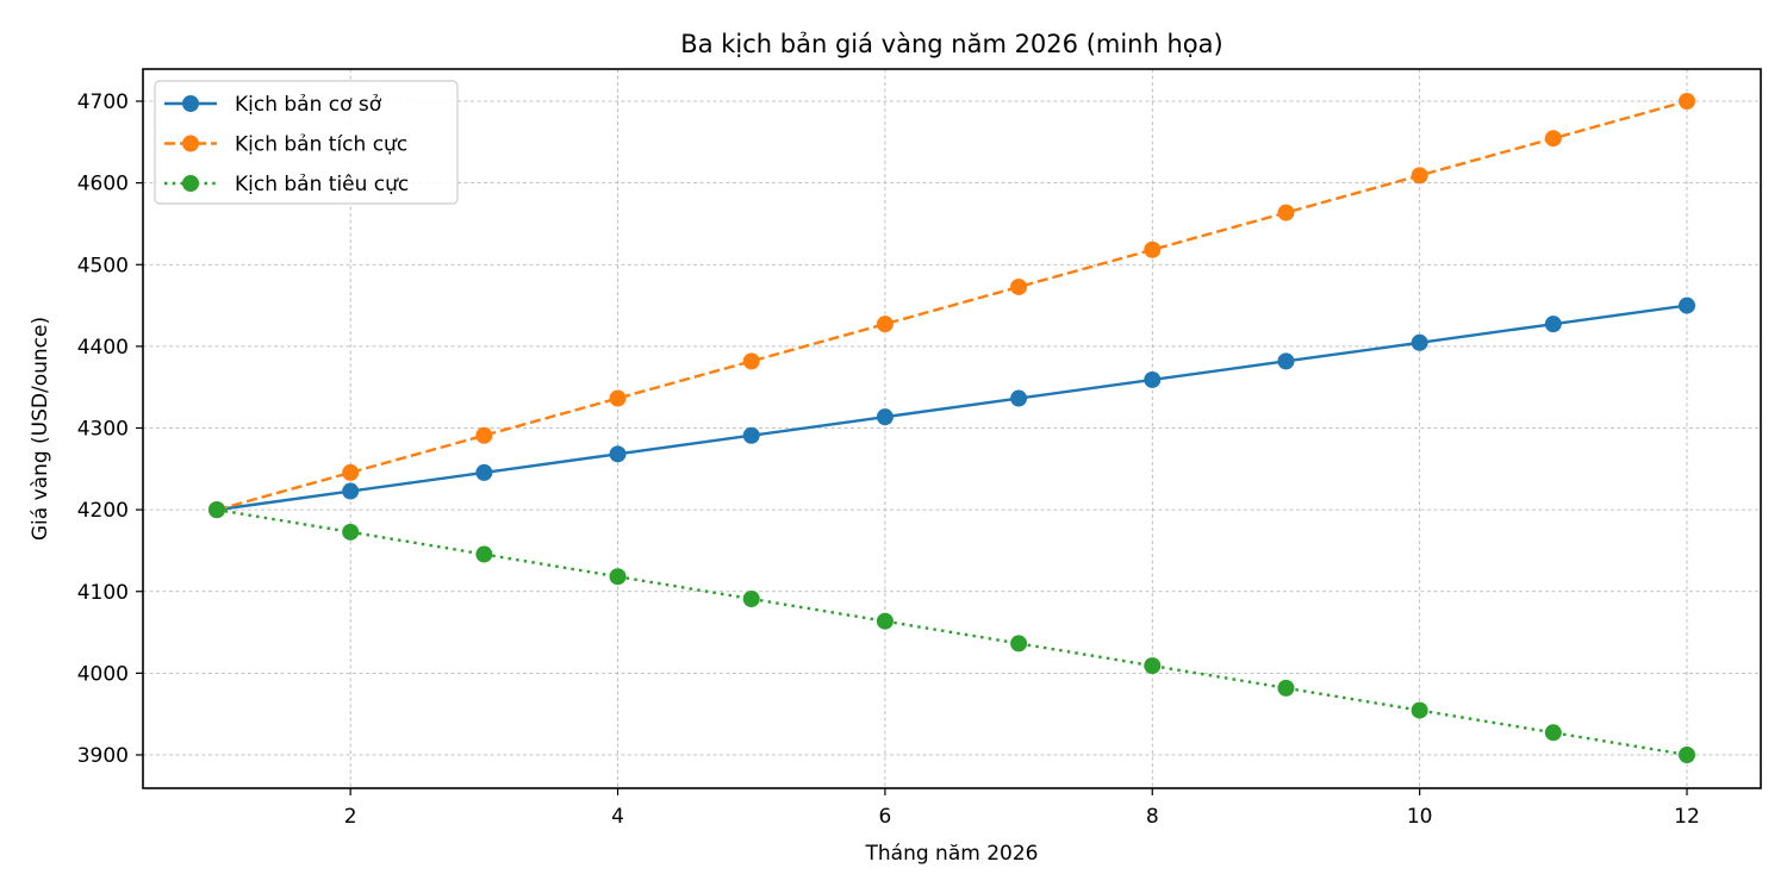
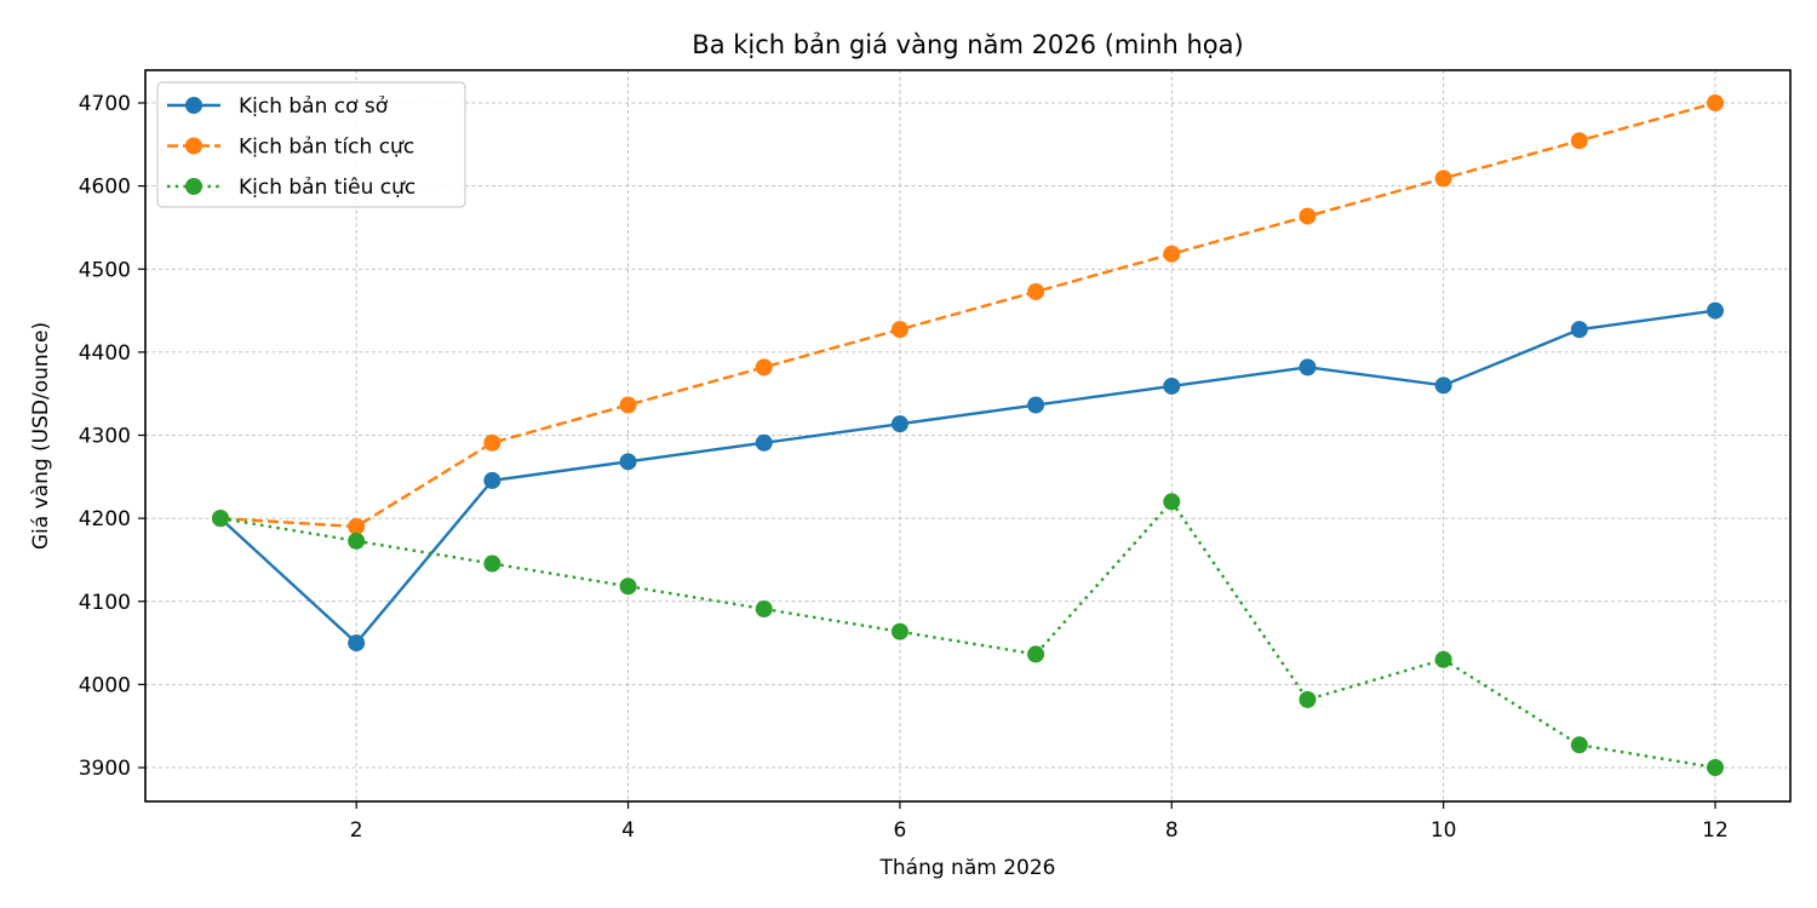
Kịch bản cơ sở/2: 4220 -> 4050
Kịch bản tích cực/2: 4250 -> 4190
Kịch bản tiêu cực/8: 4010 -> 4220
Kịch bản cơ sở/10: 4400 -> 4360
Kịch bản tiêu cực/10: 3950 -> 4030
